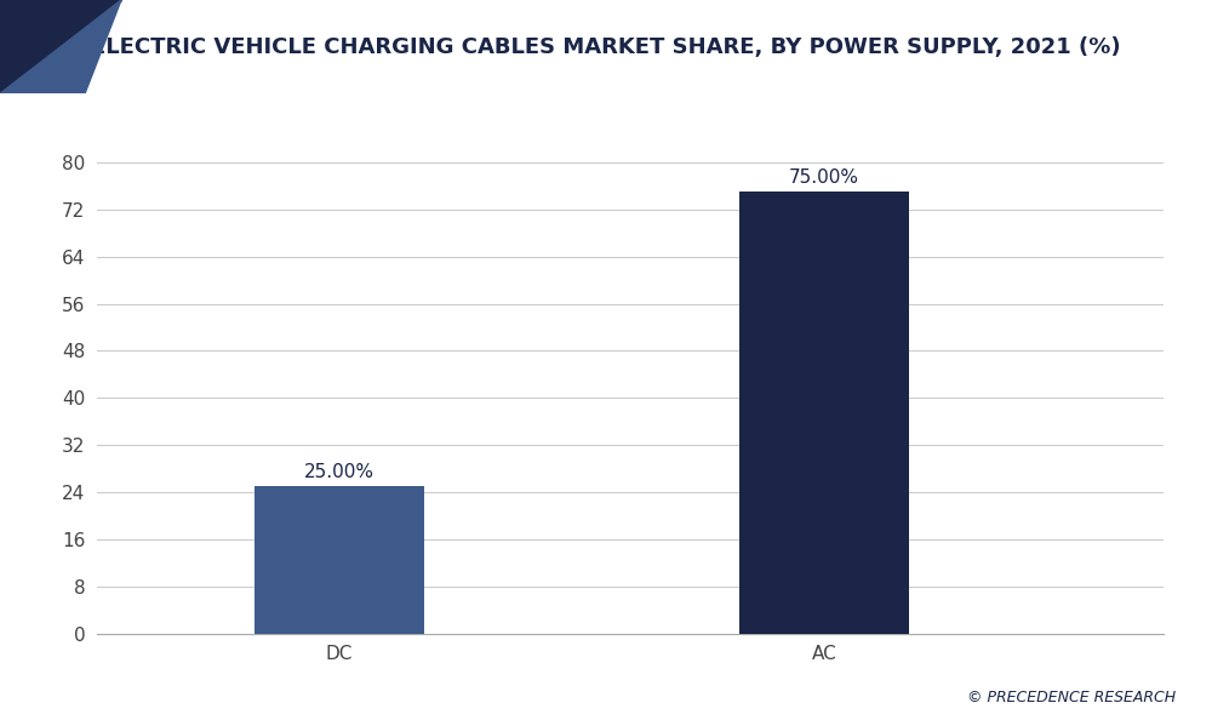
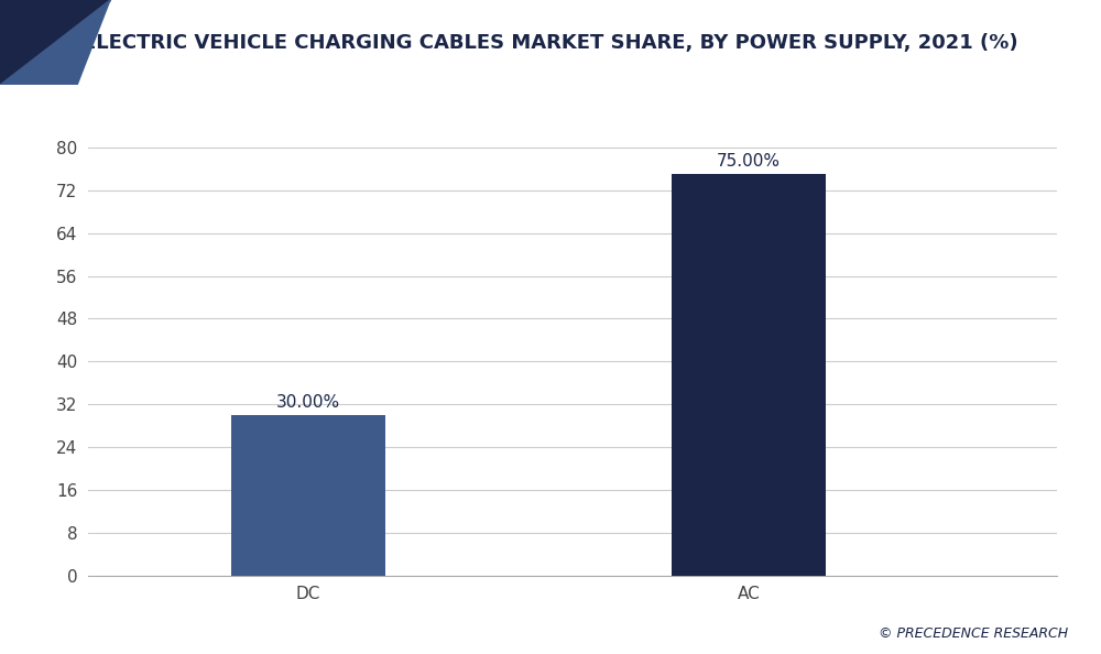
DC: 25.00% -> 30.00%
